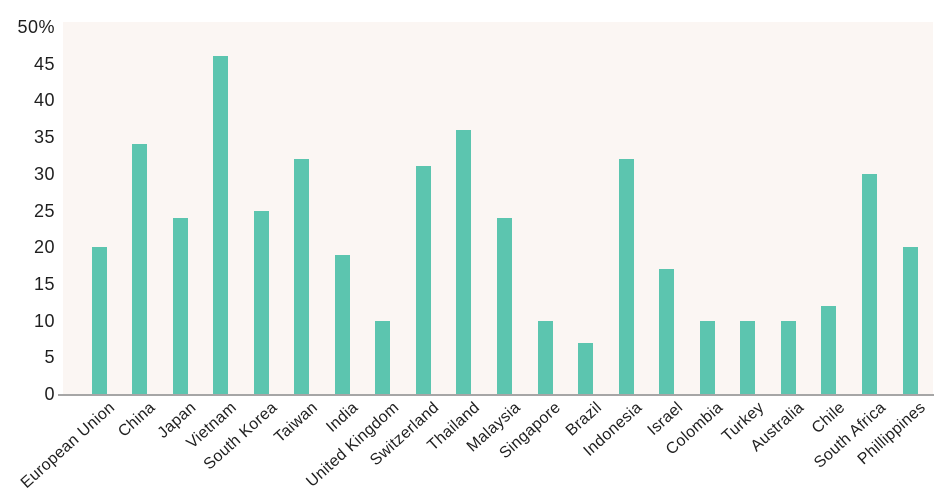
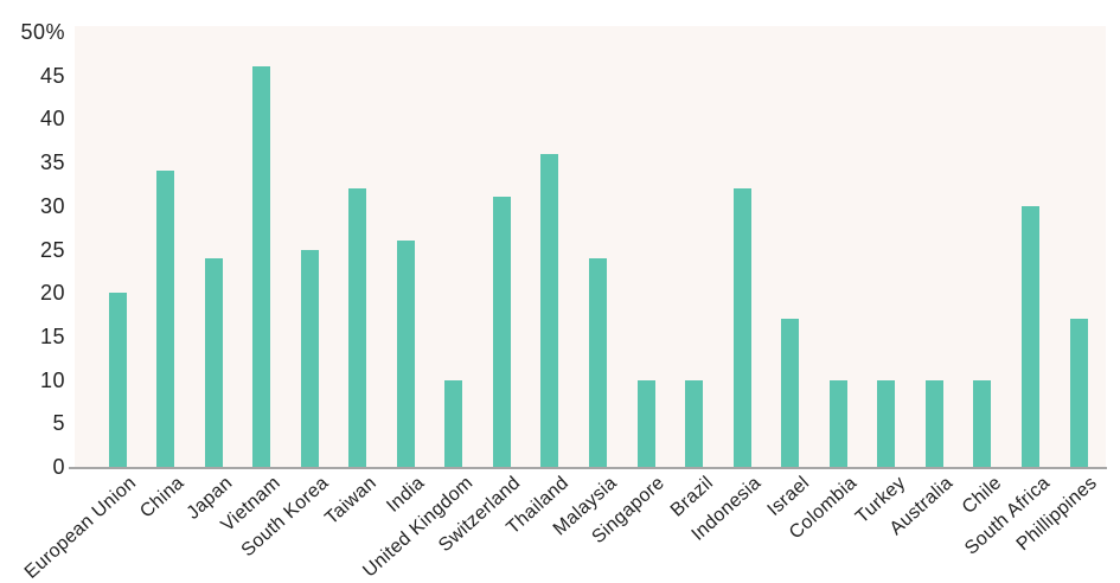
India: 19% -> 26%
Brazil: 7% -> 10%
Chile: 12% -> 10%
Phillippines: 20% -> 17%
